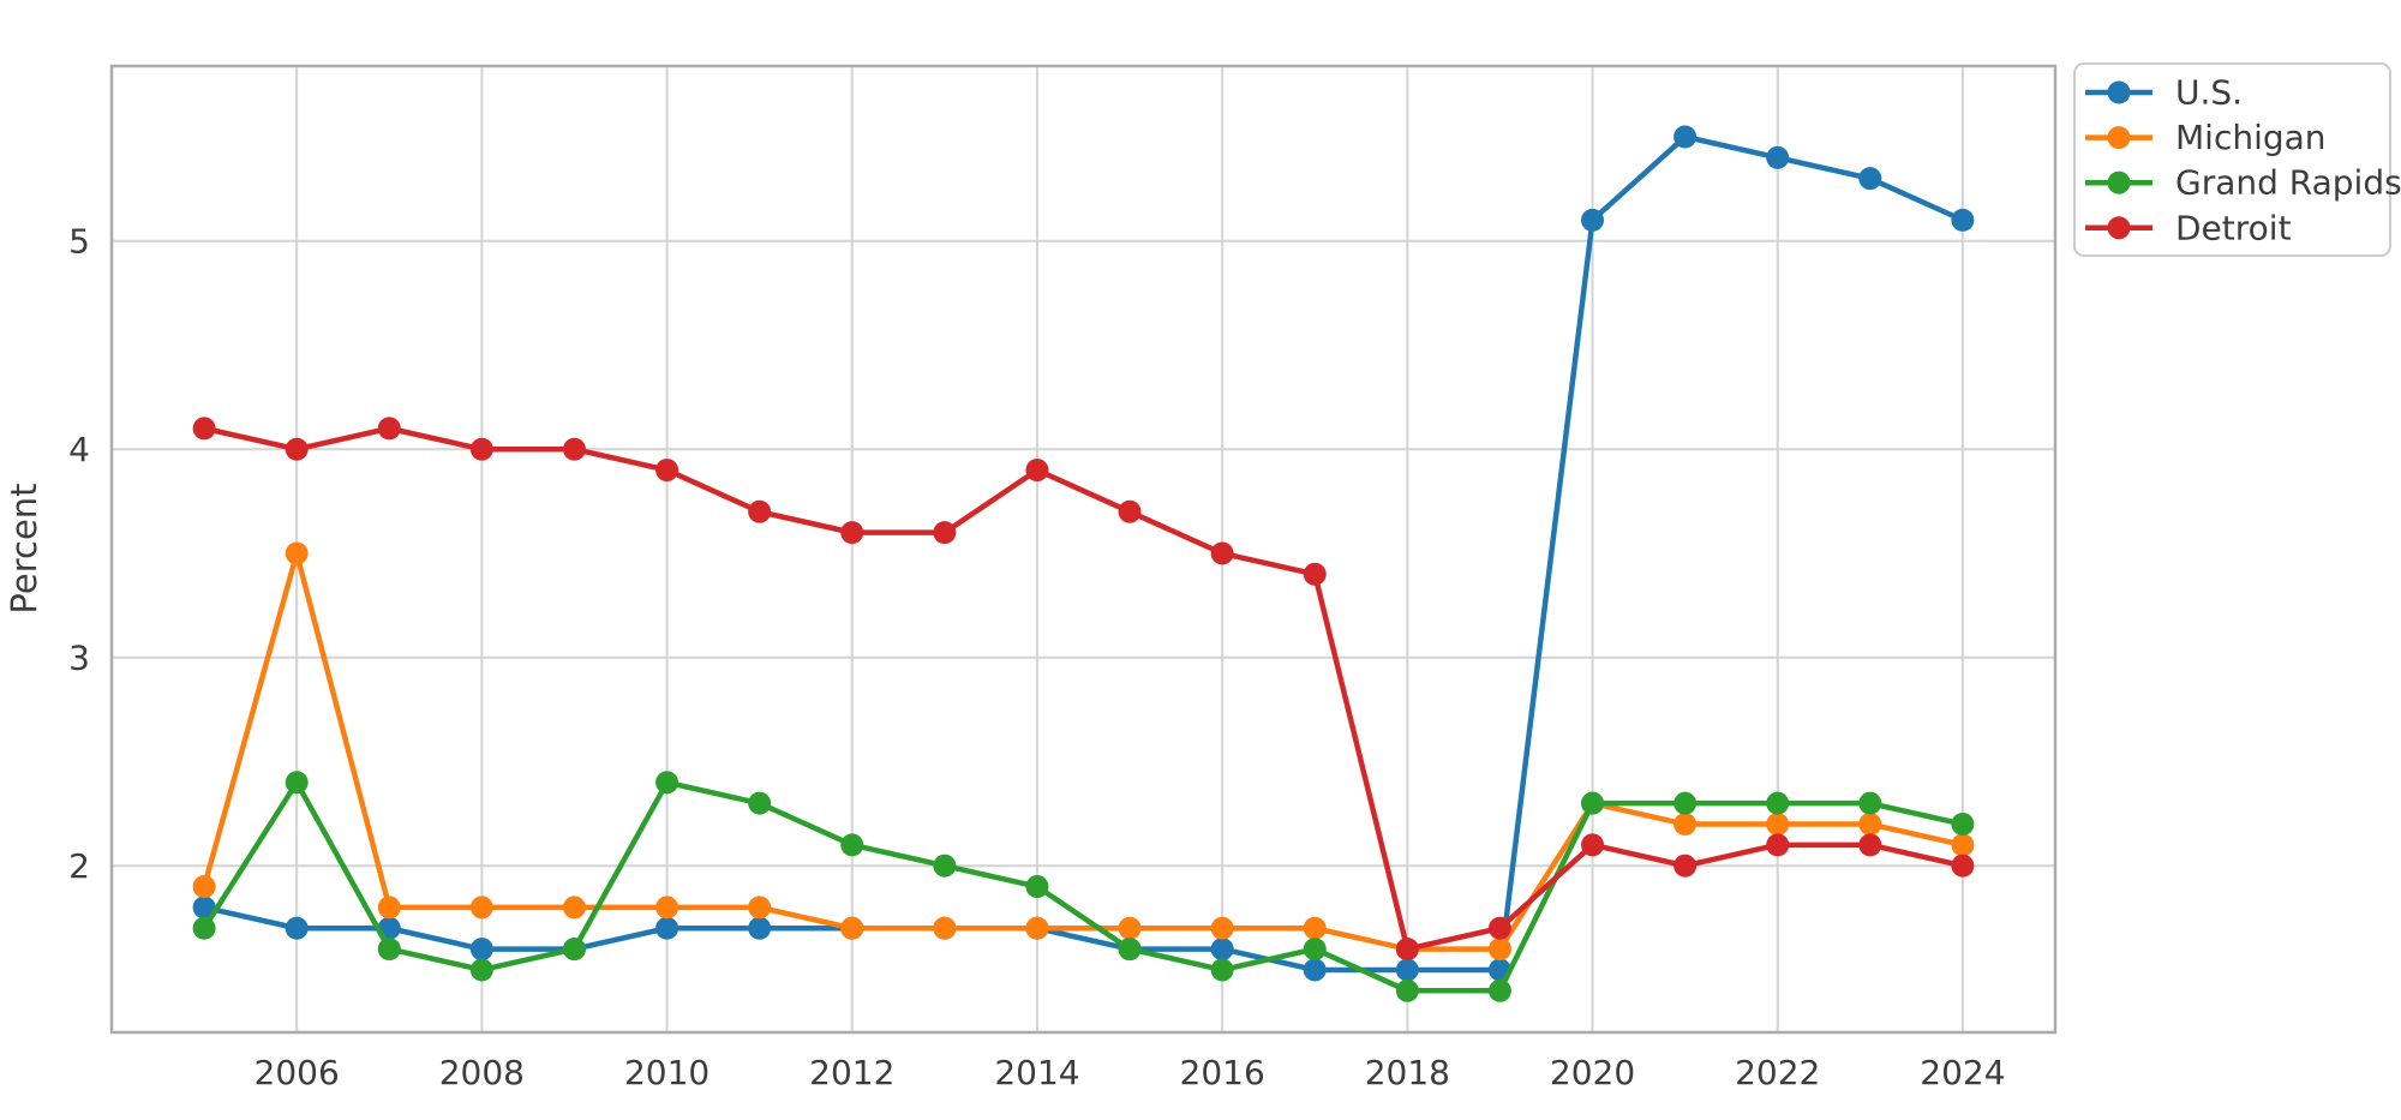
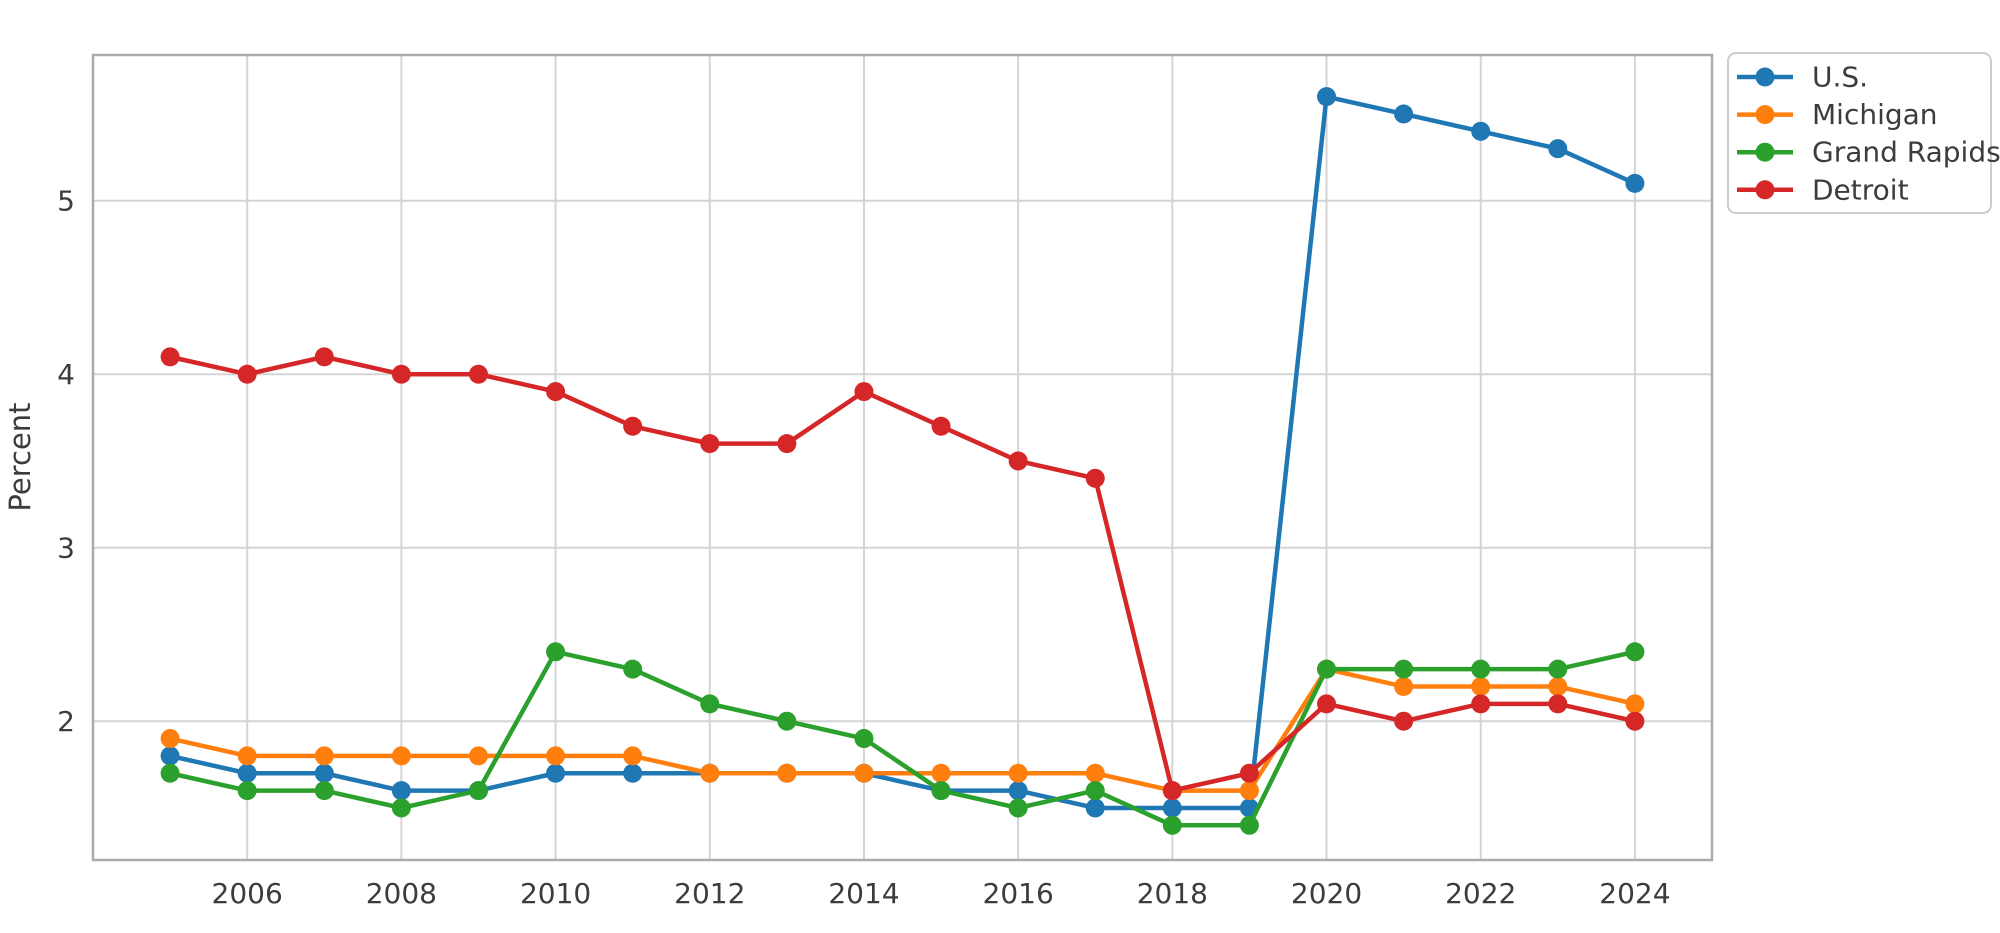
Michigan/2006: 3.5 -> 1.8
Grand Rapids/2006: 2.4 -> 1.6
U.S./2020: 5.1 -> 5.6
Grand Rapids/2024: 2.2 -> 2.4
